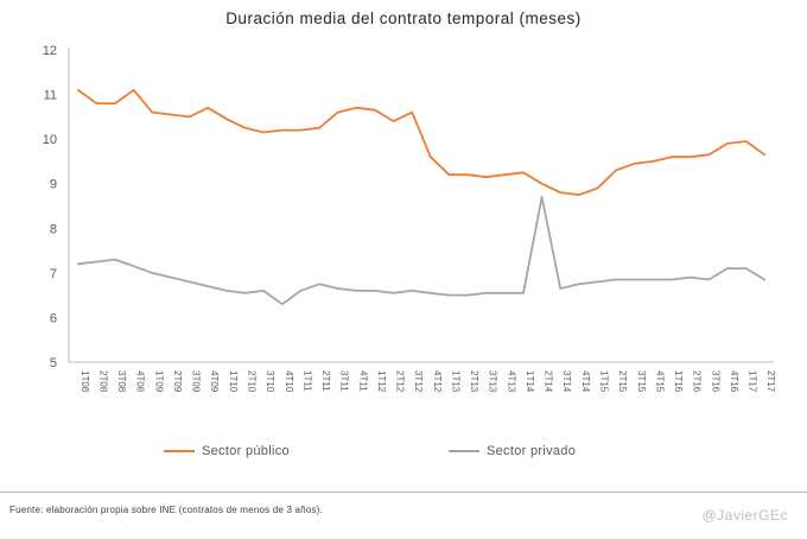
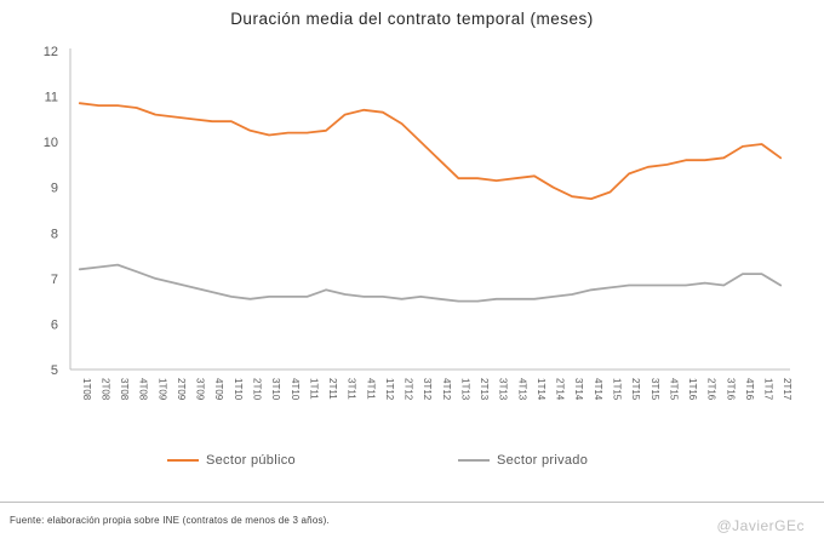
Sector público/1T08: 11.1 -> 10.8
Sector público/4T08: 11.1 -> 10.8
Sector público/4T09: 10.7 -> 10.4
Sector privado/4T10: 6.3 -> 6.6
Sector público/3T12: 10.6 -> 10.0
Sector privado/2T14: 8.7 -> 6.6
